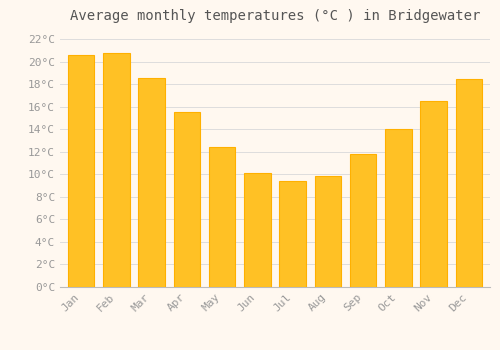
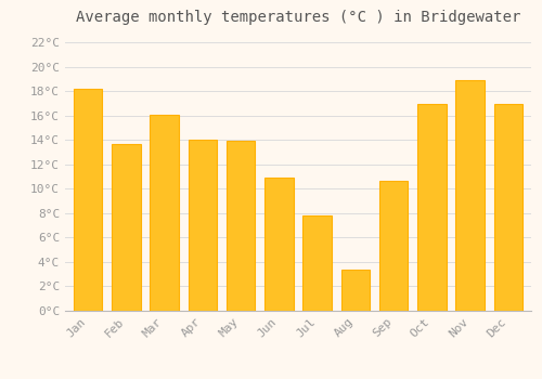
Jan: 20.6°C -> 18.2°C
Feb: 20.8°C -> 13.7°C
Mar: 18.6°C -> 16.1°C
Apr: 15.5°C -> 14.0°C
May: 12.4°C -> 13.9°C
Jun: 10.1°C -> 10.9°C
Jul: 9.4°C -> 7.8°C
Aug: 9.9°C -> 3.4°C
Sep: 11.8°C -> 10.7°C
Oct: 14.0°C -> 17.0°C
Nov: 16.5°C -> 18.9°C
Dec: 18.5°C -> 17.0°C
